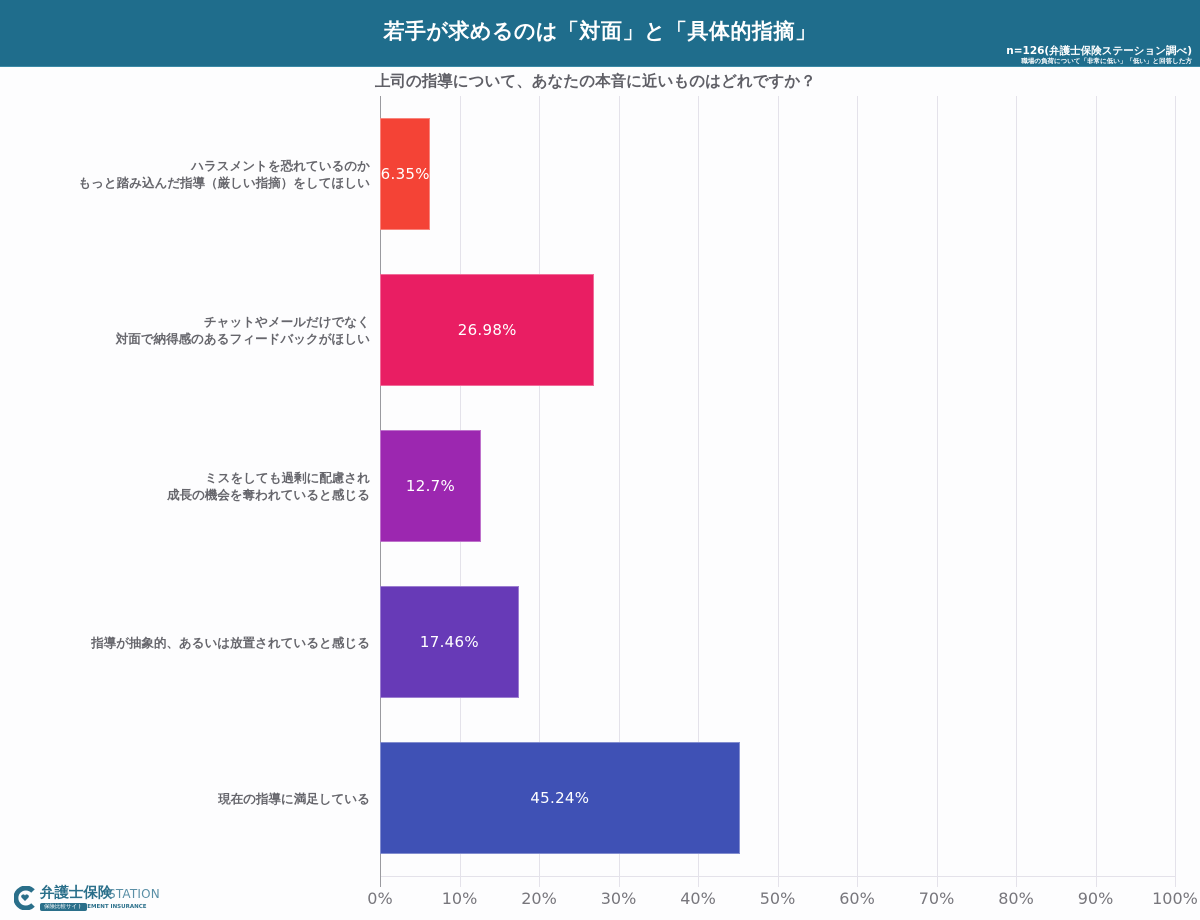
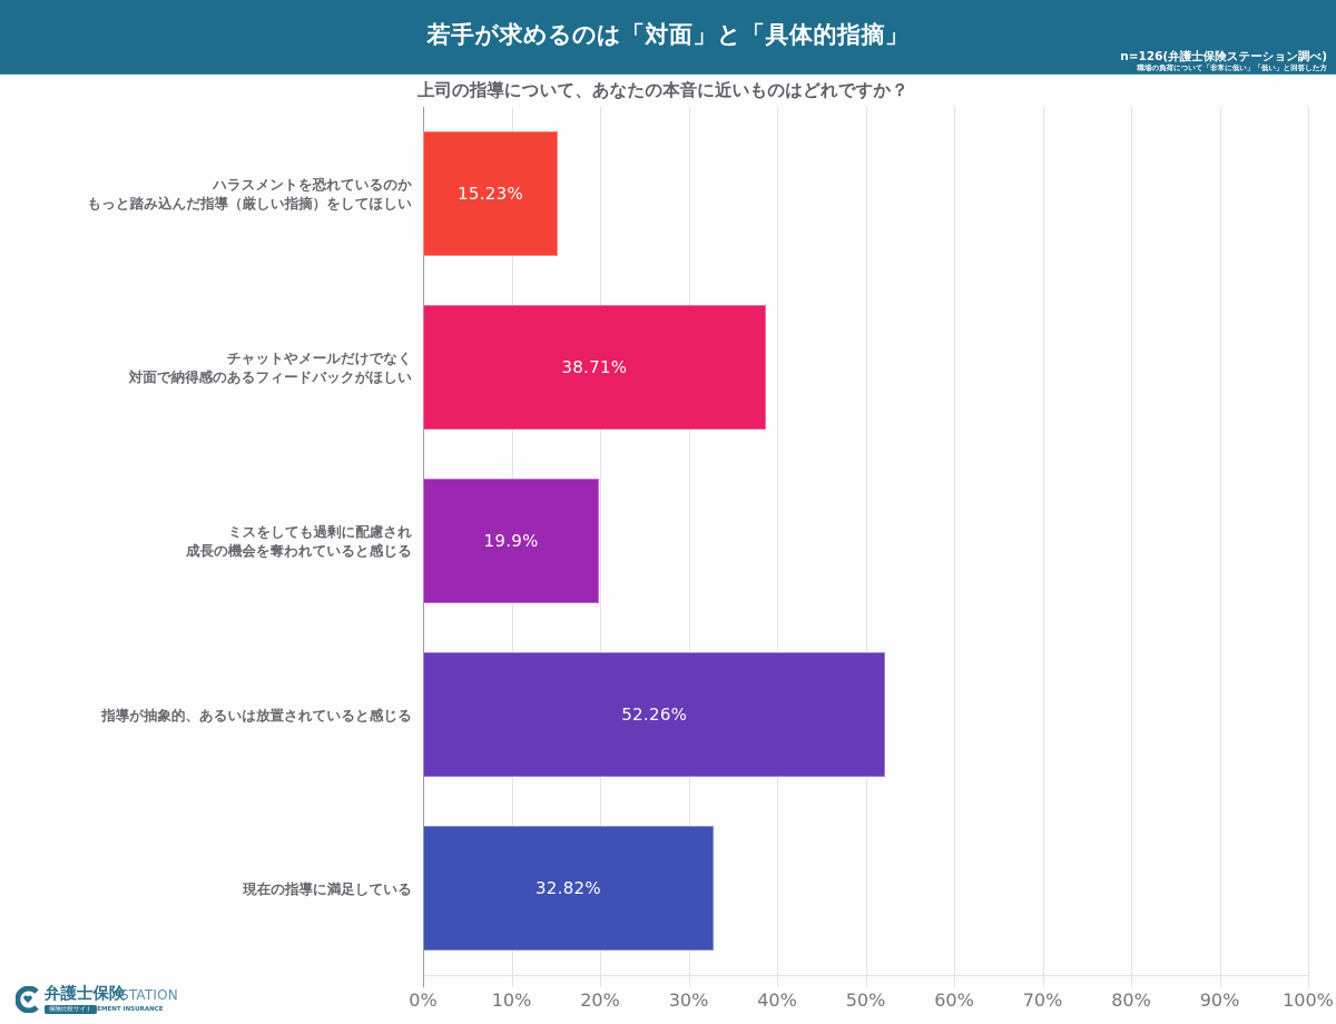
ハラスメントを恐れているのか もっと踏み込んだ指導（厳しい指摘）をしてほしい: 6.35% -> 15.23%
チャットやメールだけでなく 対面で納得感のあるフィードバックがほしい: 26.98% -> 38.71%
ミスをしても過剰に配慮され 成長の機会を奪われていると感じる: 12.7% -> 19.9%
指導が抽象的、あるいは放置されていると感じる: 17.46% -> 52.26%
現在の指導に満足している: 45.24% -> 32.82%
